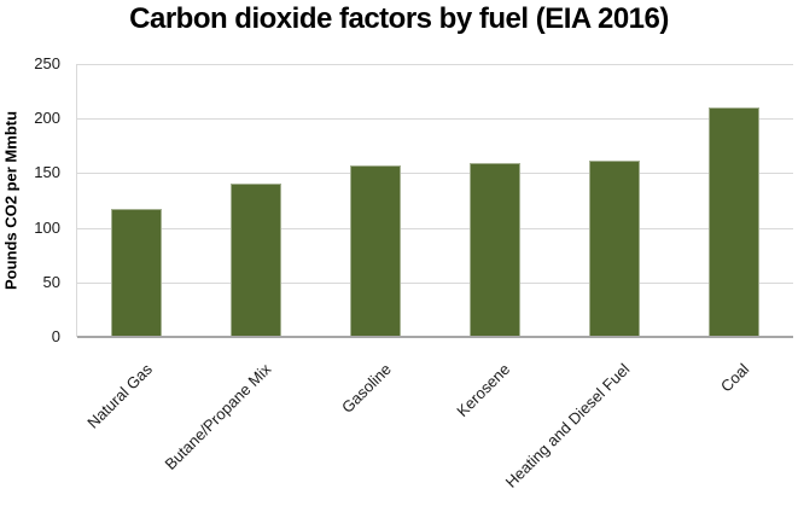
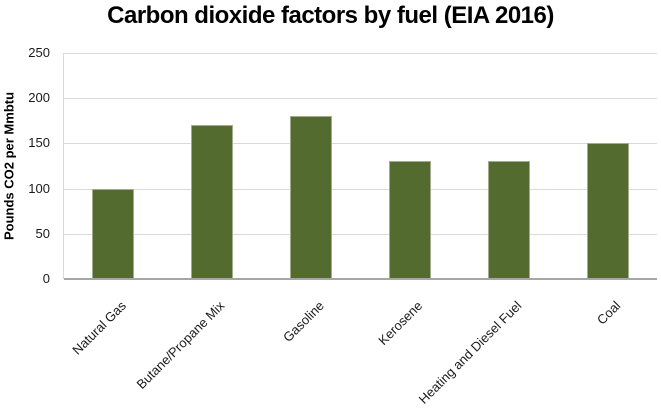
Natural Gas: 120 -> 100
Butane/Propane Mix: 140 -> 170
Gasoline: 160 -> 180
Kerosene: 160 -> 130
Heating and Diesel Fuel: 160 -> 130
Coal: 210 -> 150
